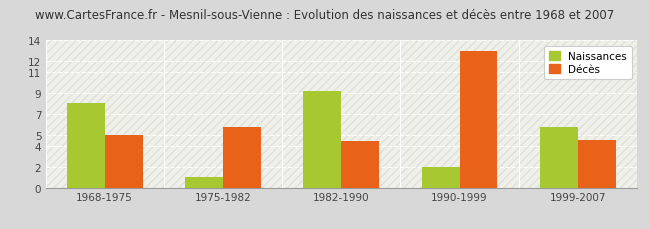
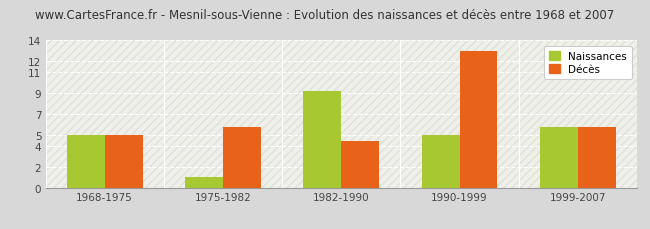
Naissances/1968-1975: 8.0 -> 5.0
Naissances/1990-1999: 2.0 -> 5.0
Décès/1999-2007: 4.5 -> 5.8
